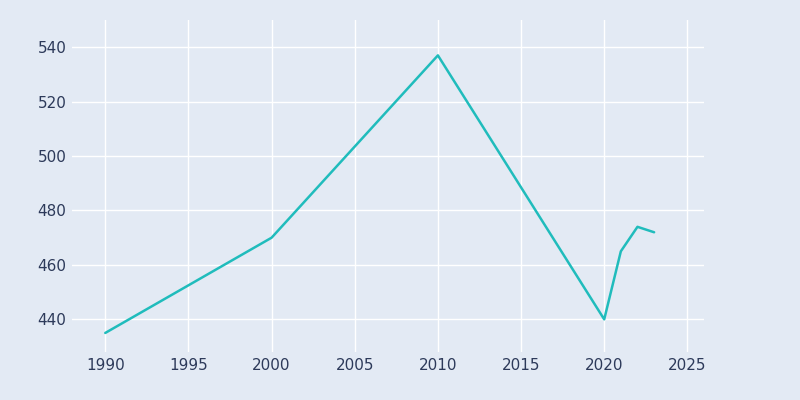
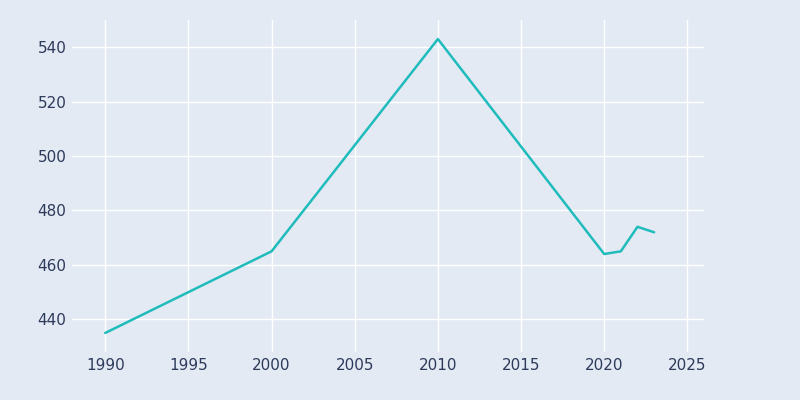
2000: 470 -> 465
2010: 537 -> 543
2020: 440 -> 464
